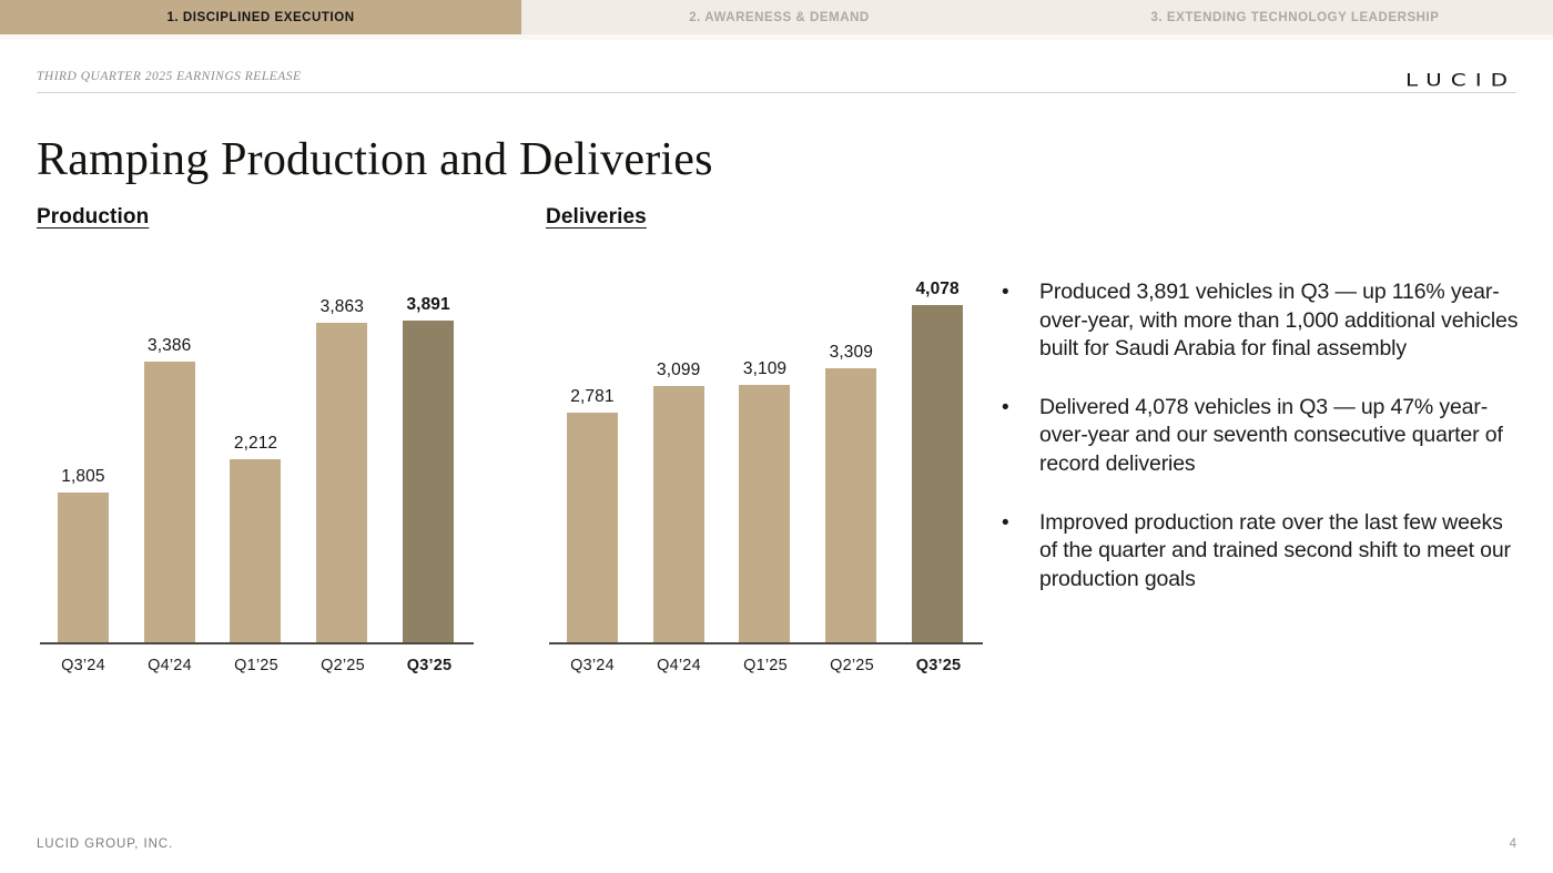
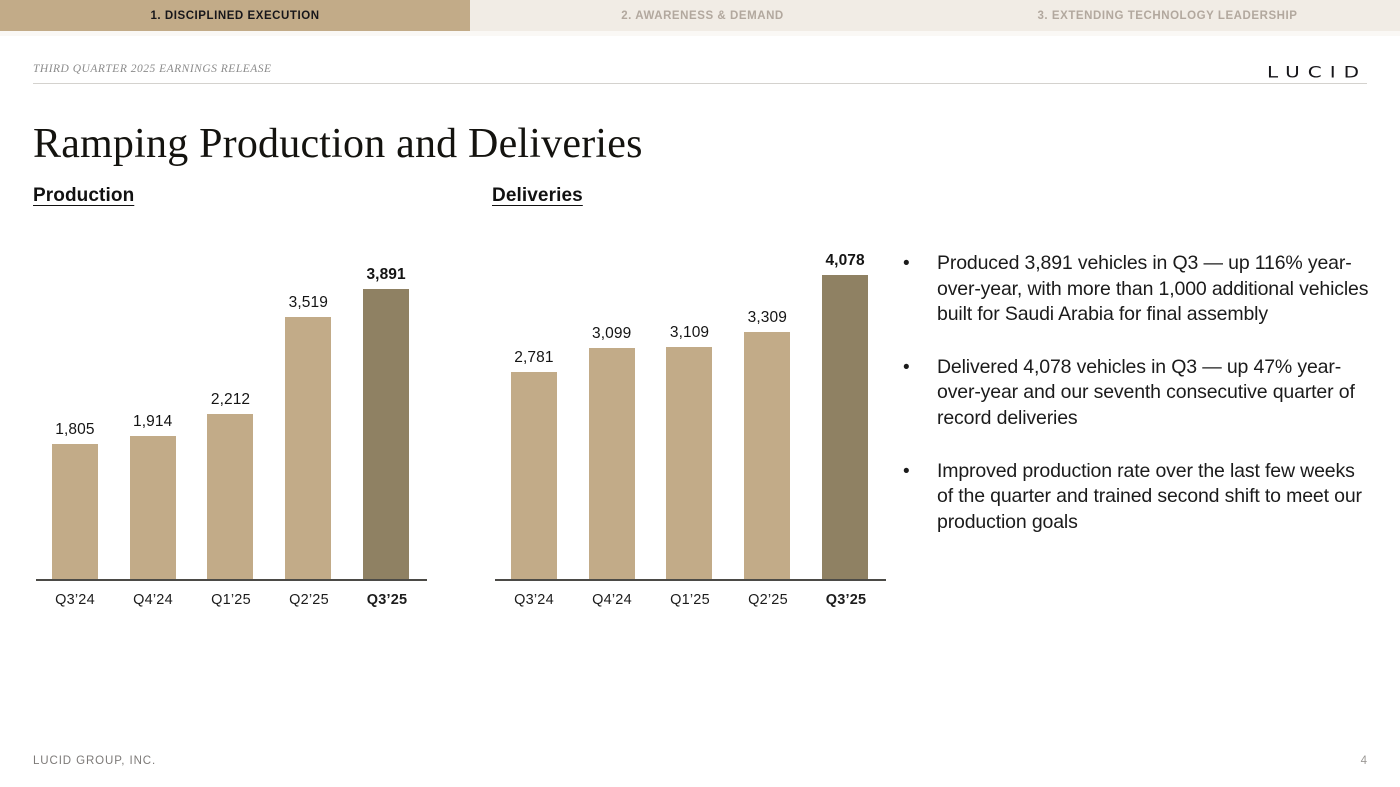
Production/Q4’24: 3,386 -> 1,914
Production/Q2’25: 3,863 -> 3,519
